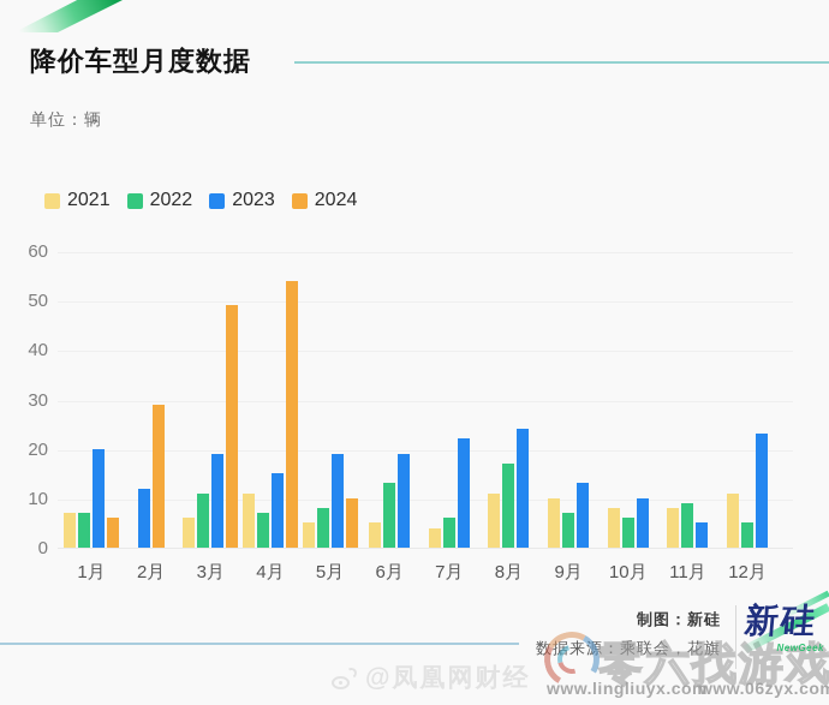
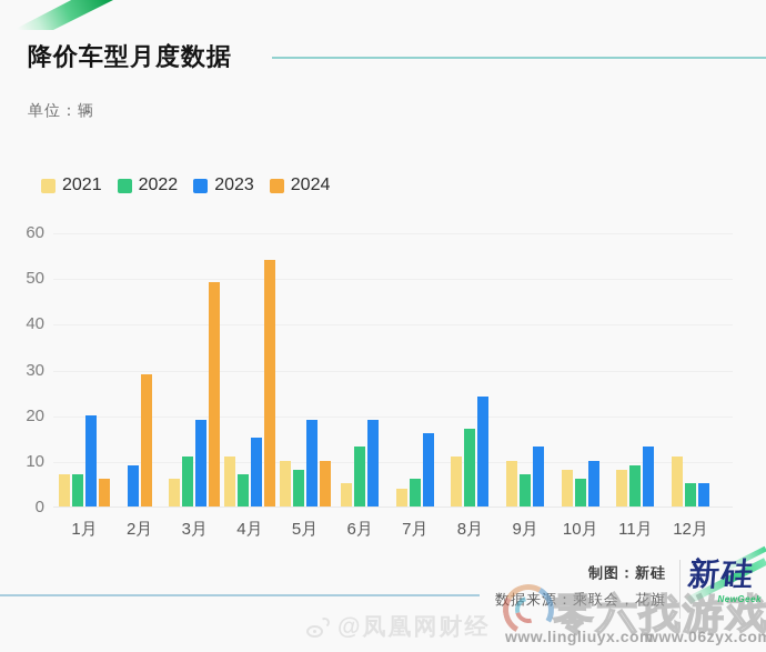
2023/2月: 12 -> 9
2021/5月: 5 -> 10
2023/7月: 22 -> 16
2023/11月: 5 -> 13
2023/12月: 23 -> 5
